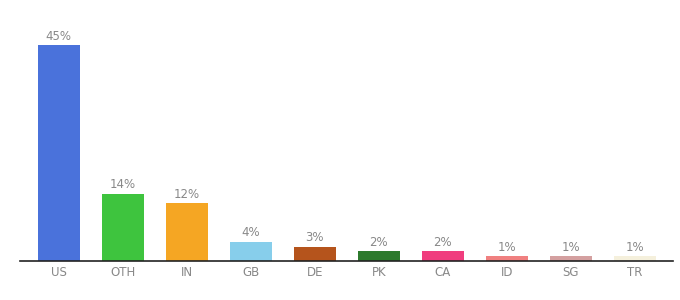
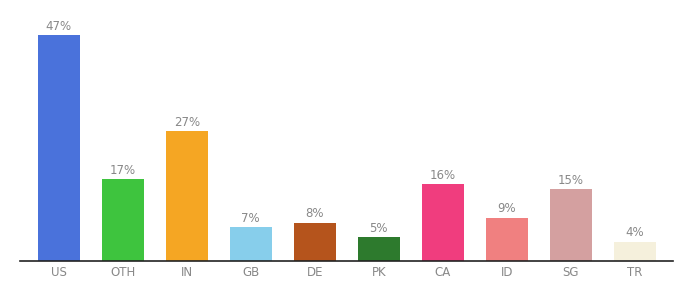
US: 45% -> 47%
OTH: 14% -> 17%
IN: 12% -> 27%
GB: 4% -> 7%
DE: 3% -> 8%
PK: 2% -> 5%
CA: 2% -> 16%
ID: 1% -> 9%
SG: 1% -> 15%
TR: 1% -> 4%
